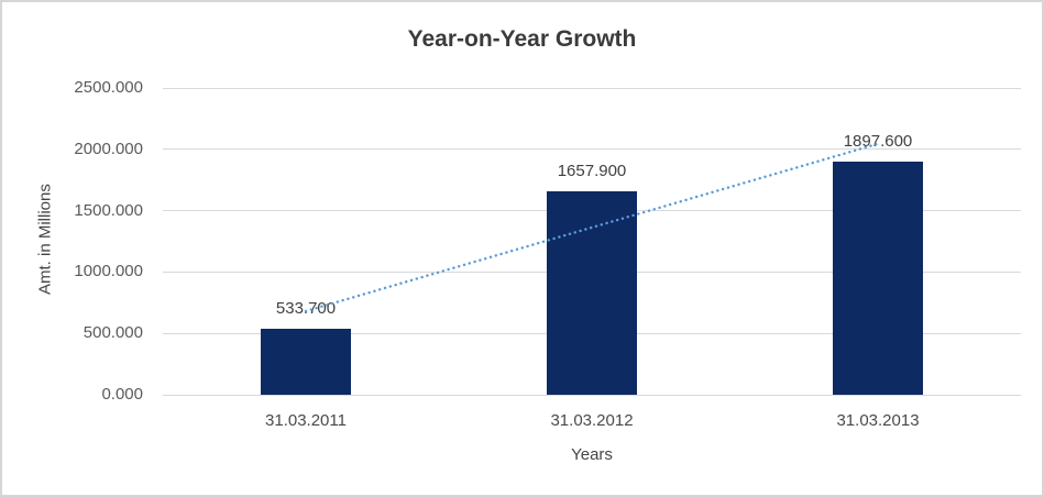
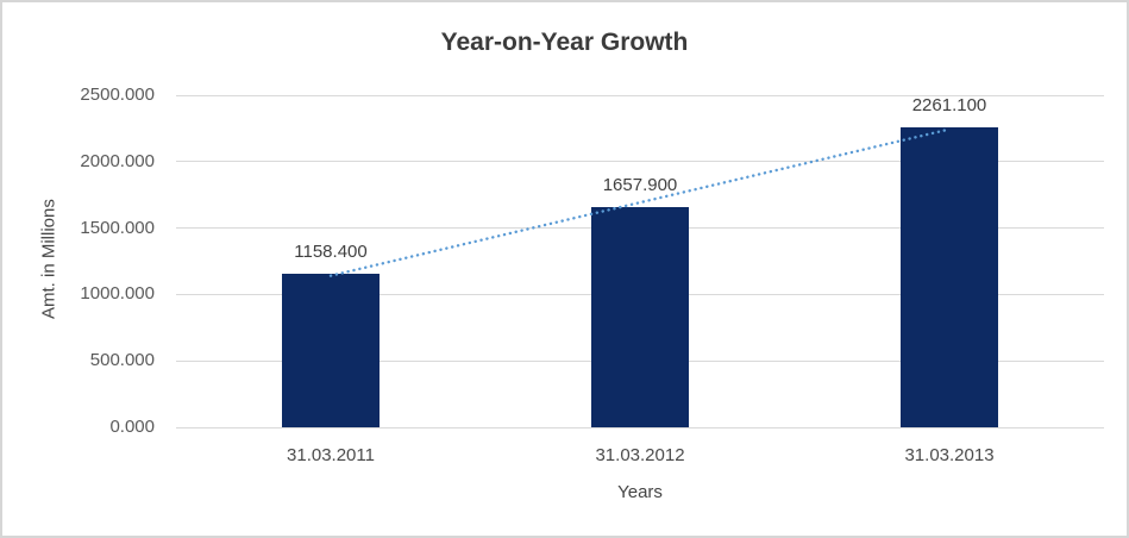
31.03.2011: 533.700 -> 1158.400
31.03.2013: 1897.600 -> 2261.100
